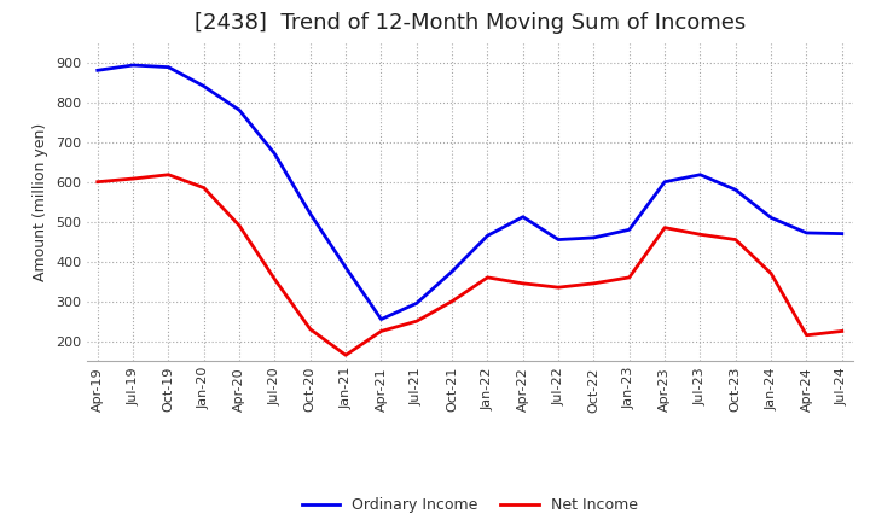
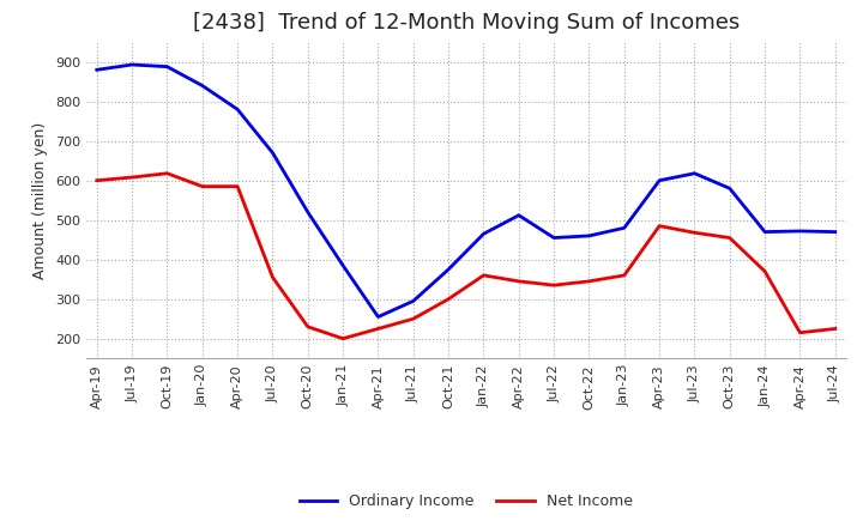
Net Income/Apr-20: 490 -> 585
Net Income/Jan-21: 165 -> 200
Ordinary Income/Jan-24: 510 -> 470
